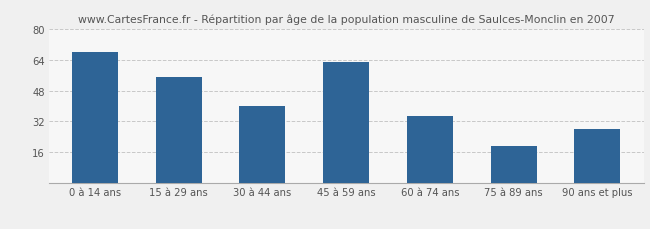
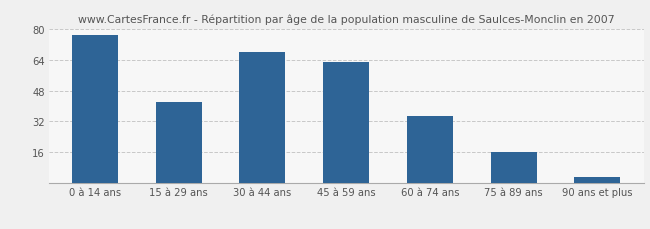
0 à 14 ans: 68 -> 77
15 à 29 ans: 55 -> 42
30 à 44 ans: 40 -> 68
75 à 89 ans: 19 -> 16
90 ans et plus: 28 -> 3
